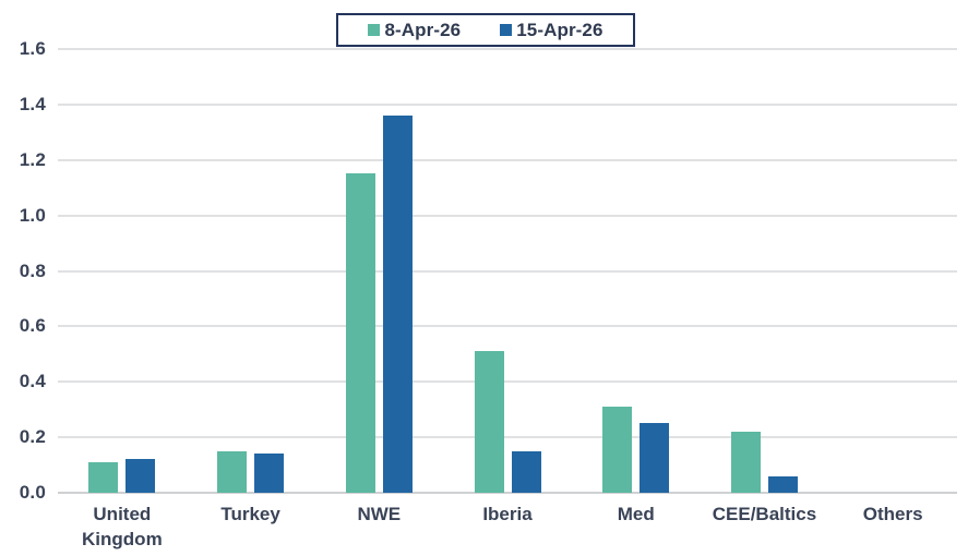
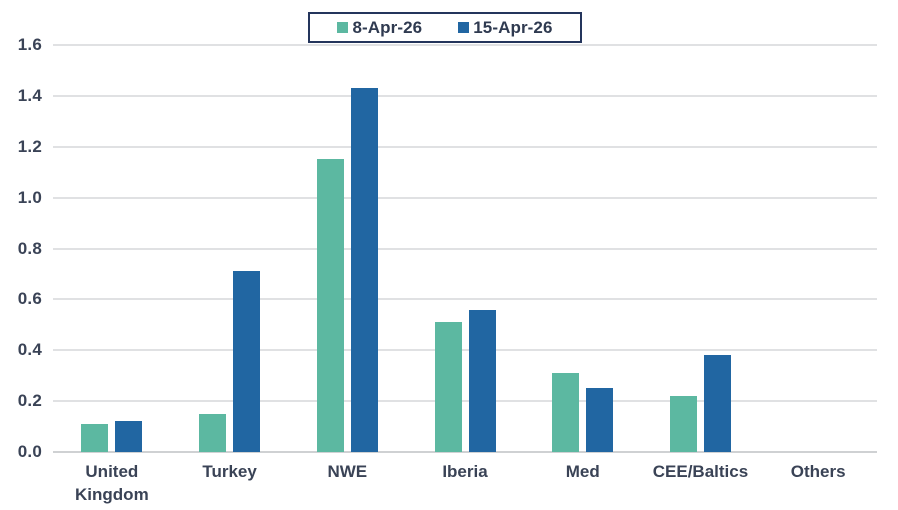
15-Apr-26/Turkey: 0.14 -> 0.71
15-Apr-26/NWE: 1.36 -> 1.43
15-Apr-26/Iberia: 0.15 -> 0.56
15-Apr-26/CEE/Baltics: 0.06 -> 0.38
